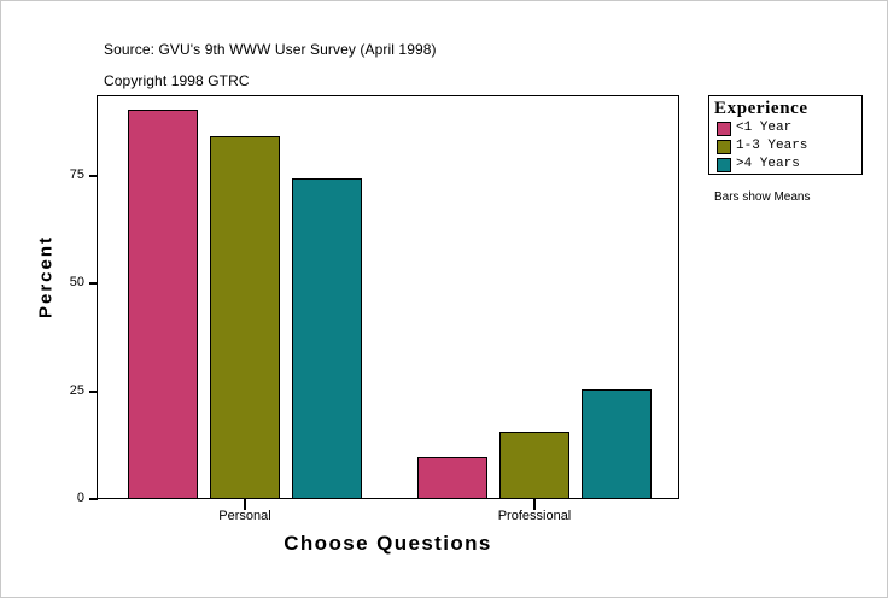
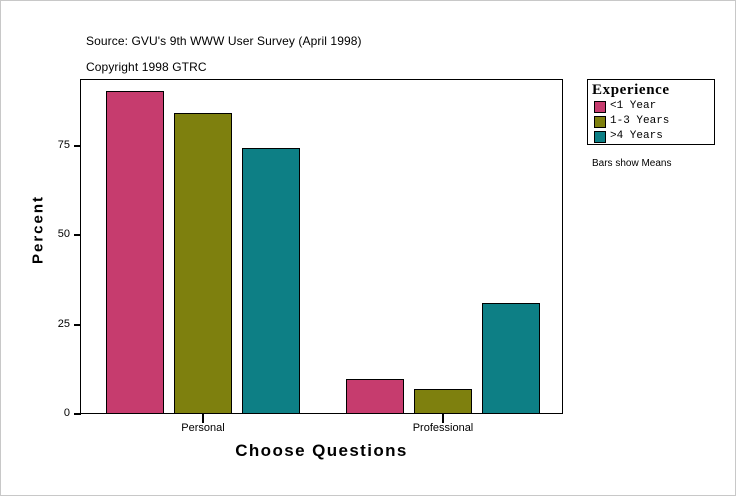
1-3 Years/Professional: 16 -> 7
>4 Years/Professional: 26 -> 31
